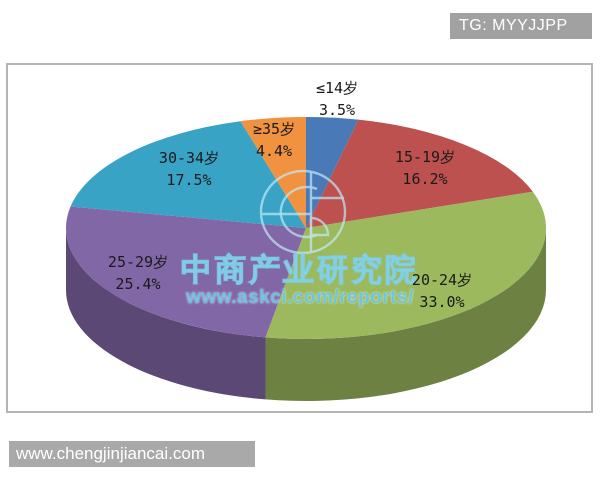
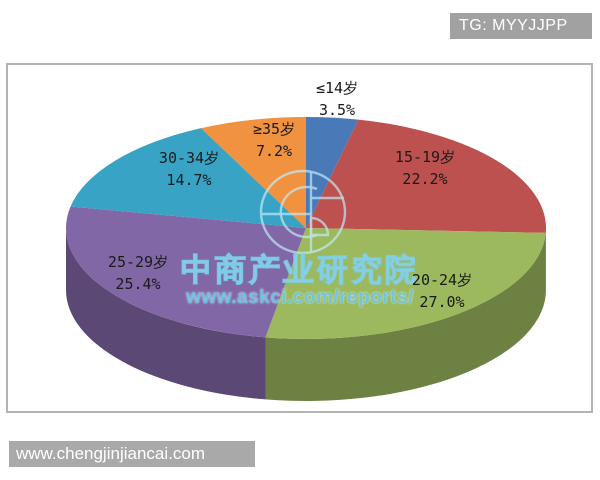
15-19岁: 16.2% -> 22.2%
20-24岁: 33.0% -> 27.0%
30-34岁: 17.5% -> 14.7%
≥35岁: 4.4% -> 7.2%
